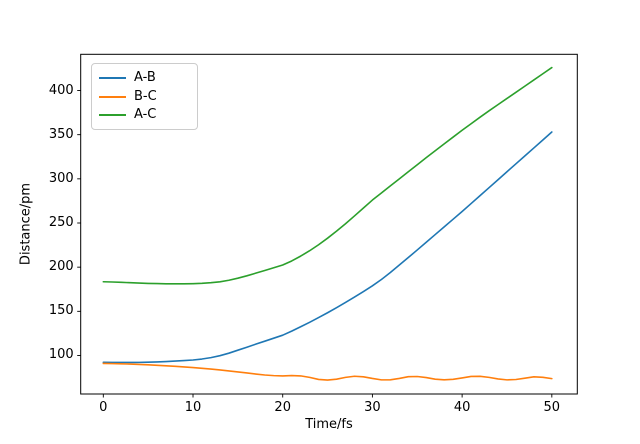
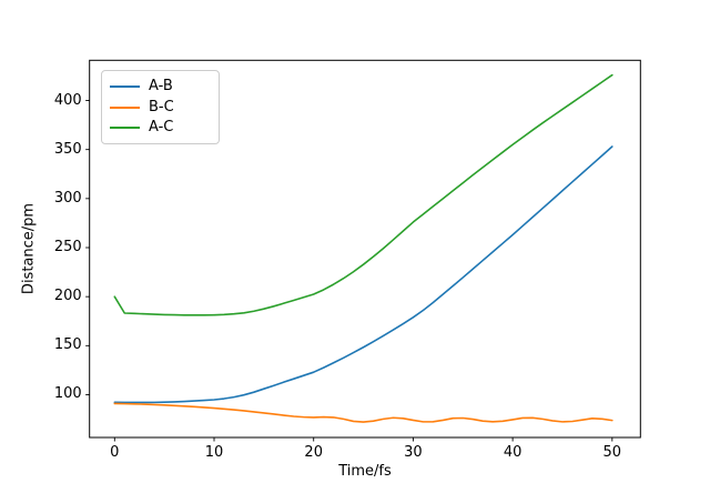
A-C/0: 180 -> 200
